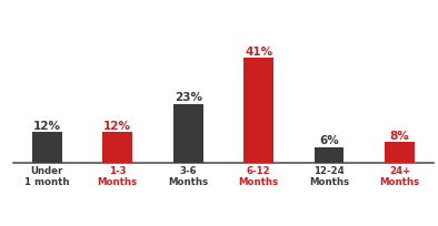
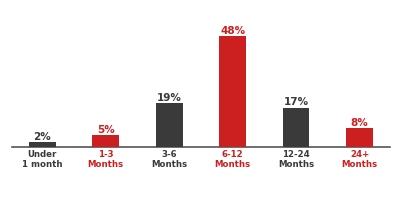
Under 1 month: 12% -> 2%
1-3 Months: 12% -> 5%
3-6 Months: 23% -> 19%
6-12 Months: 41% -> 48%
12-24 Months: 6% -> 17%
